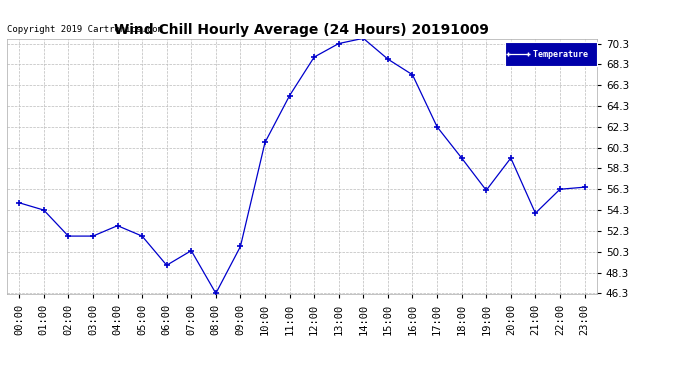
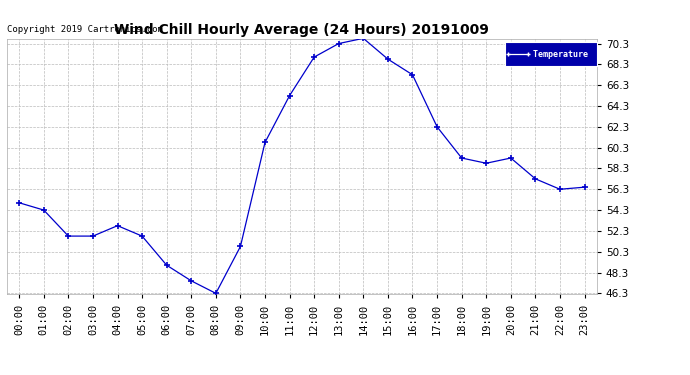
07:00: 50.4 -> 47.5
19:00: 56.2 -> 58.8
21:00: 54.0 -> 57.3
